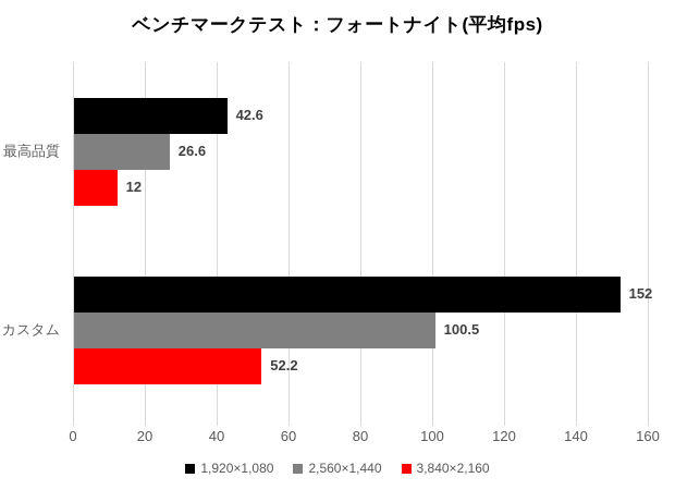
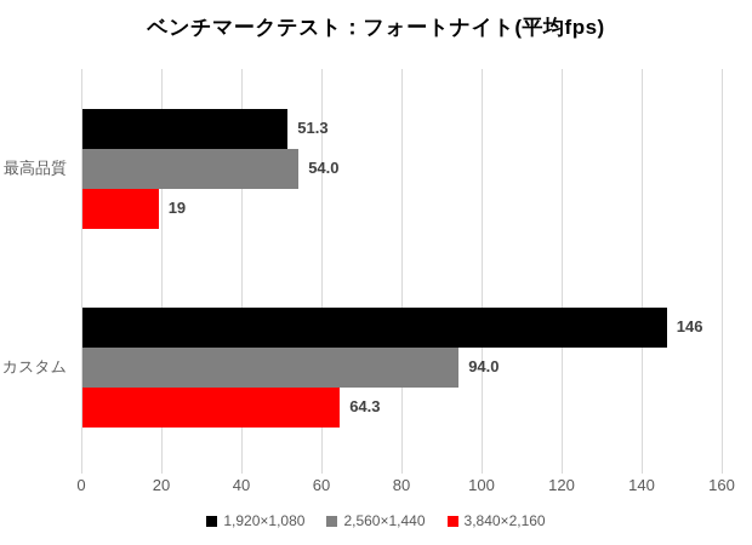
1,920×1,080/最高品質: 42.6 -> 51.3
2,560×1,440/最高品質: 26.6 -> 54.0
3,840×2,160/最高品質: 12 -> 19
1,920×1,080/カスタム: 152 -> 146
2,560×1,440/カスタム: 100.5 -> 94.0
3,840×2,160/カスタム: 52.2 -> 64.3
